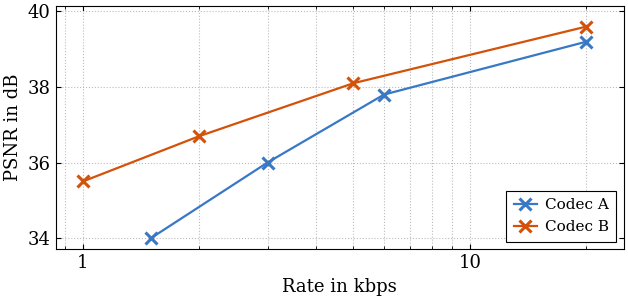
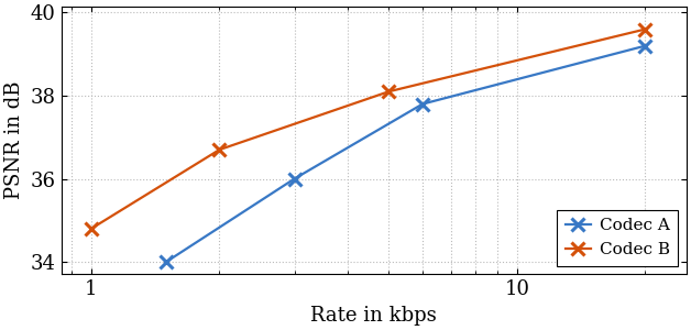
Codec B/1: 35.5 -> 34.8
